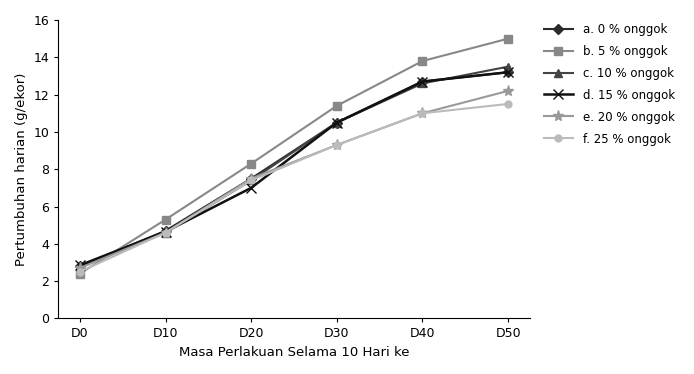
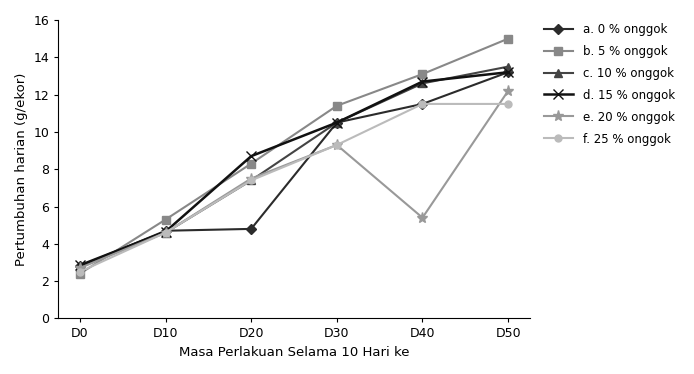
a. 0 % onggok/D20: 7.5 -> 4.8
d. 15 % onggok/D20: 7.0 -> 8.7
a. 0 % onggok/D40: 12.7 -> 11.5
b. 5 % onggok/D40: 13.8 -> 13.1
e. 20 % onggok/D40: 11.0 -> 5.4
f. 25 % onggok/D40: 11.0 -> 11.5
